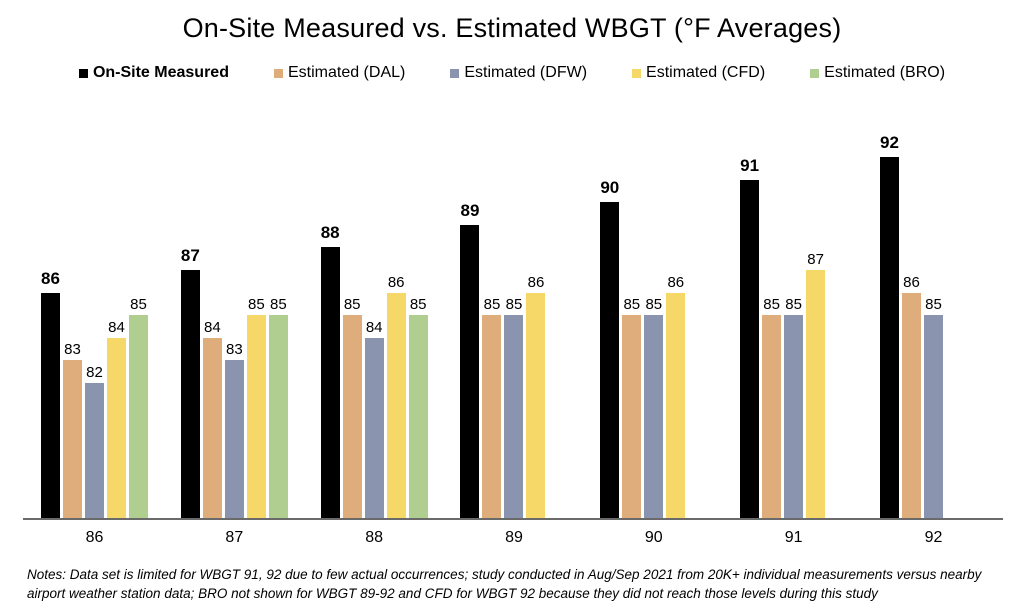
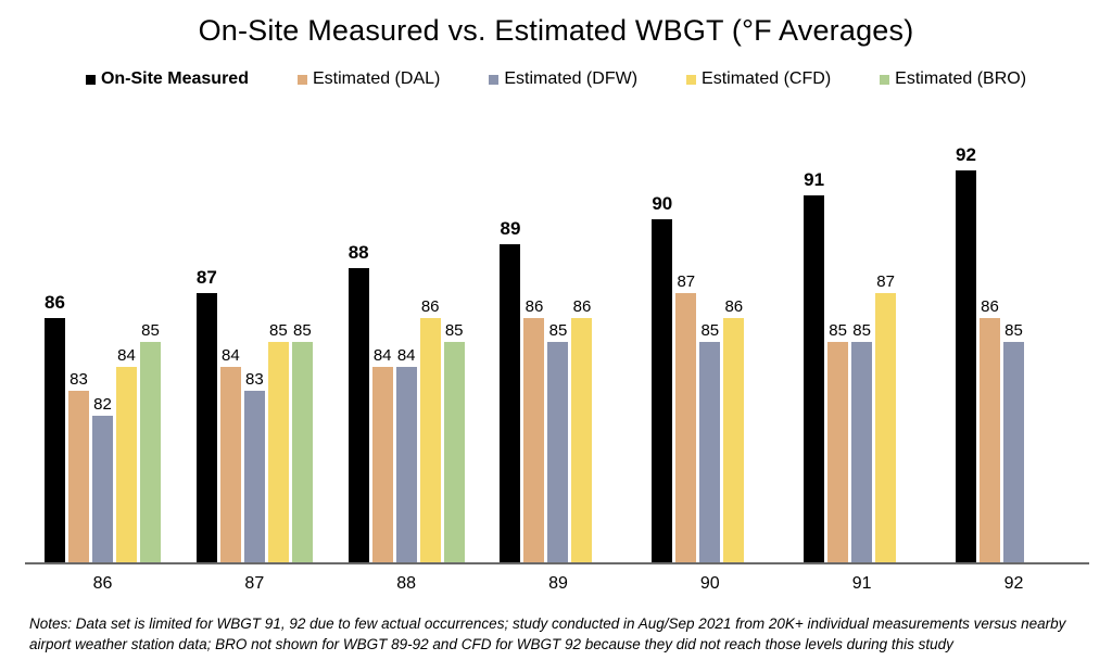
Estimated (DAL)/88: 85 -> 84
Estimated (DAL)/89: 85 -> 86
Estimated (DAL)/90: 85 -> 87
